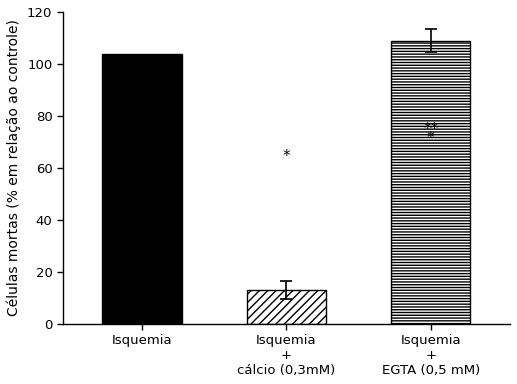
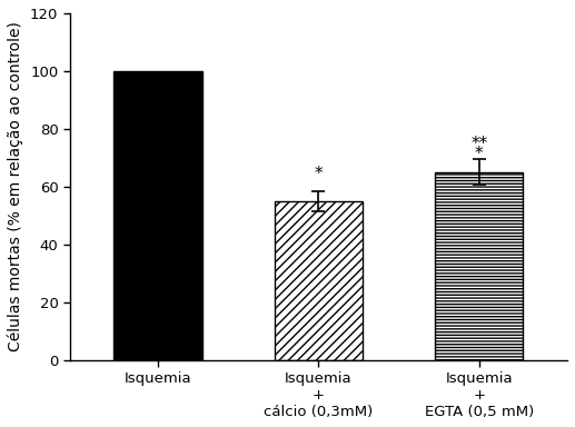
Isquemia: 104 -> 100
Isquemia + cálcio (0,3mM): 13 -> 55
Isquemia + EGTA (0,5 mM): 109 -> 65
